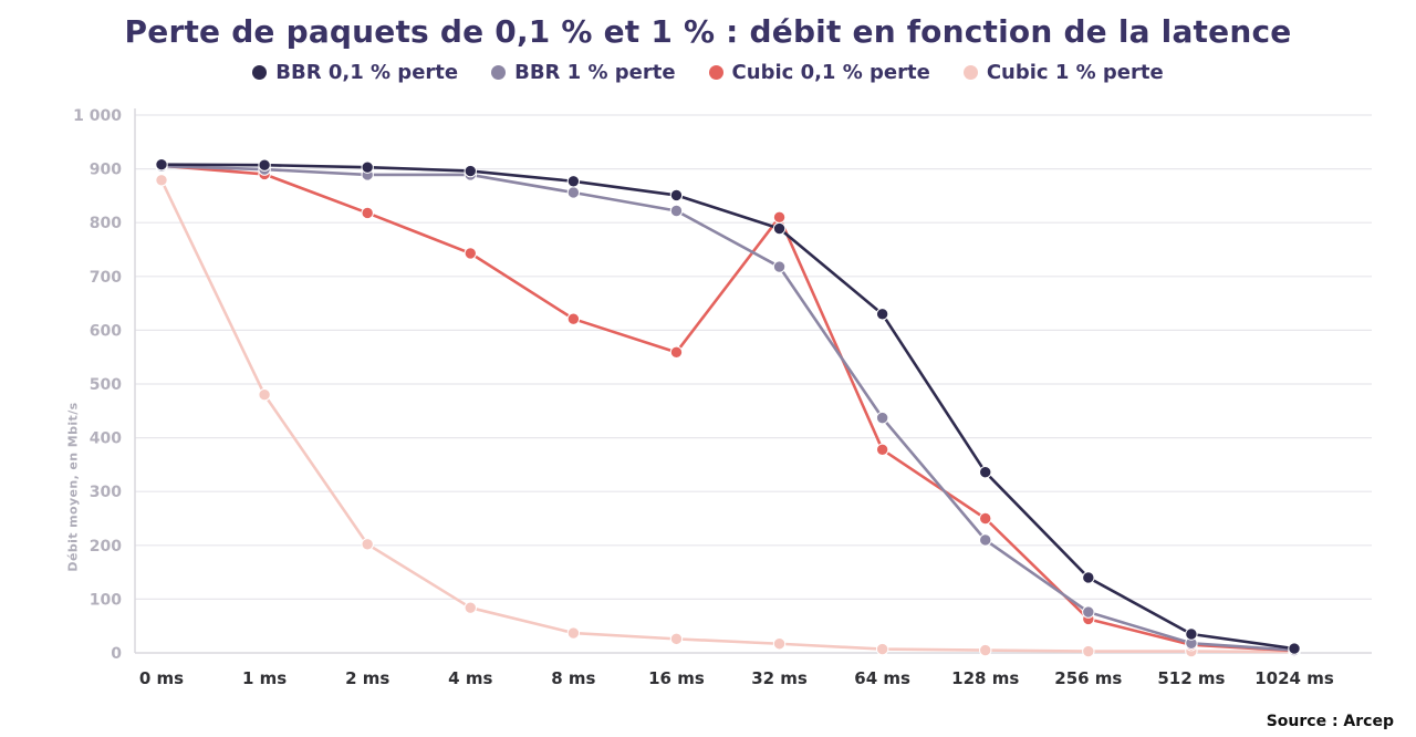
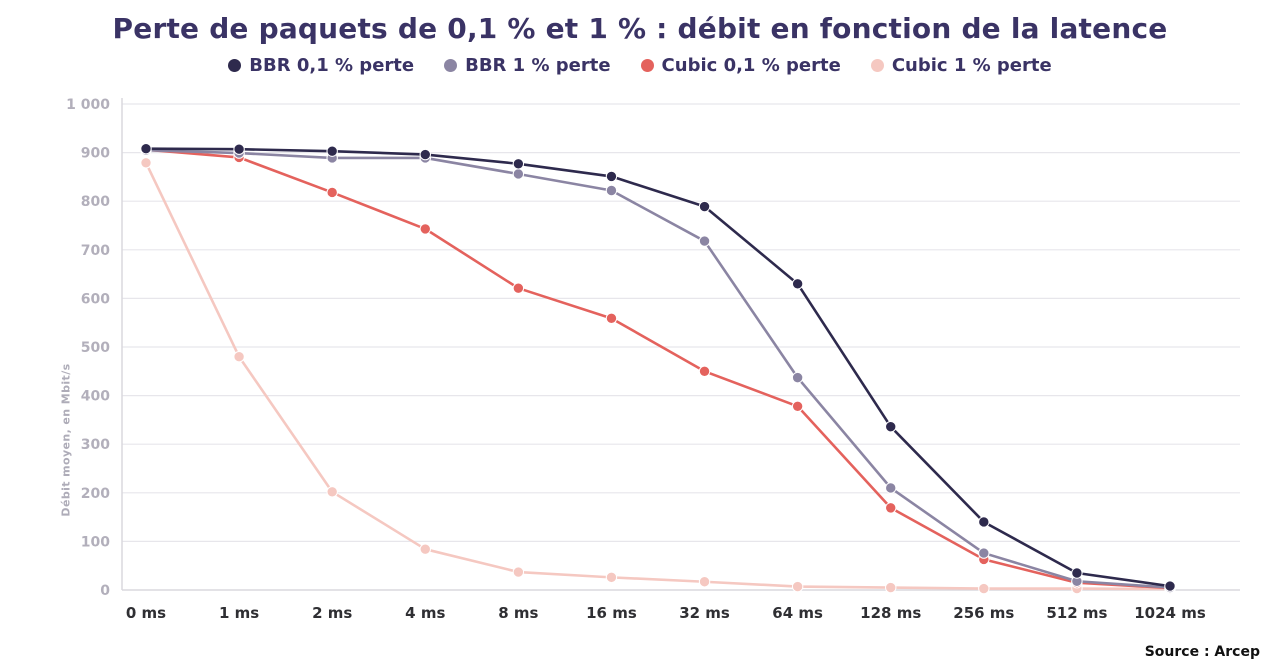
Cubic 0,1 % perte/32 ms: 810 -> 450
Cubic 0,1 % perte/128 ms: 250 -> 170
